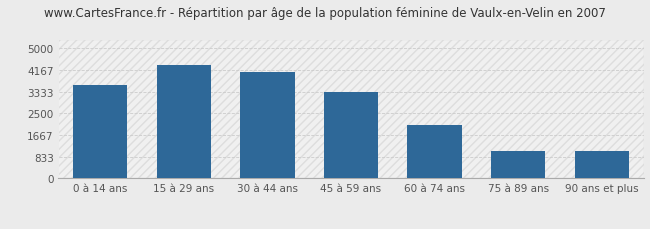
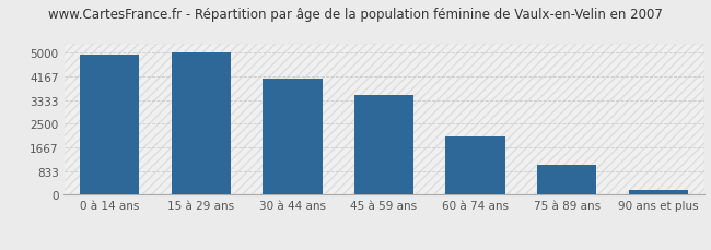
0 à 14 ans: 3600 -> 4950
15 à 29 ans: 4350 -> 5000
45 à 59 ans: 3300 -> 3500
90 ans et plus: 1050 -> 150
